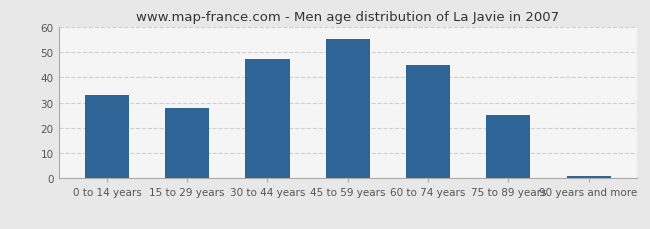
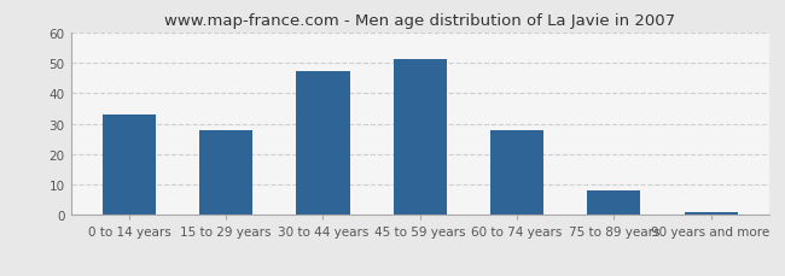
45 to 59 years: 55 -> 51
60 to 74 years: 45 -> 28
75 to 89 years: 25 -> 8
